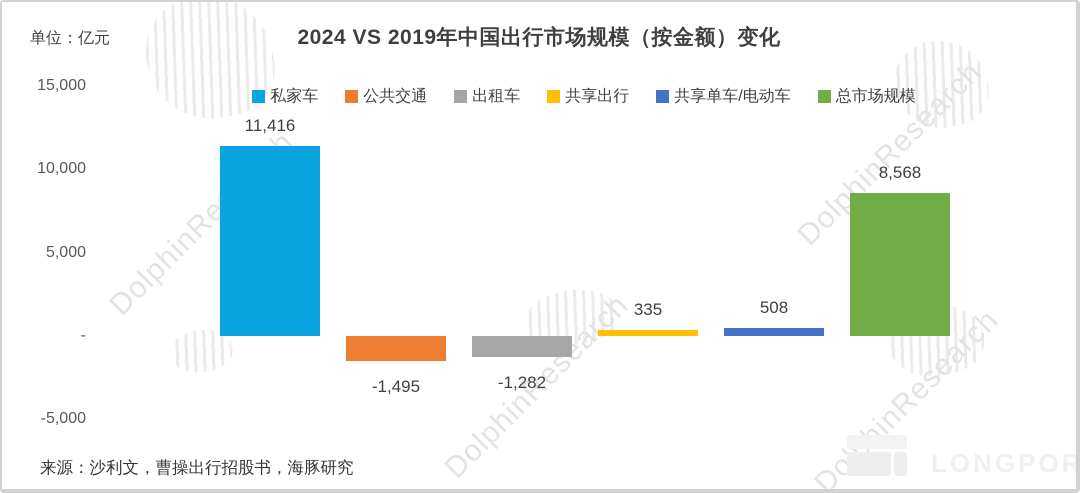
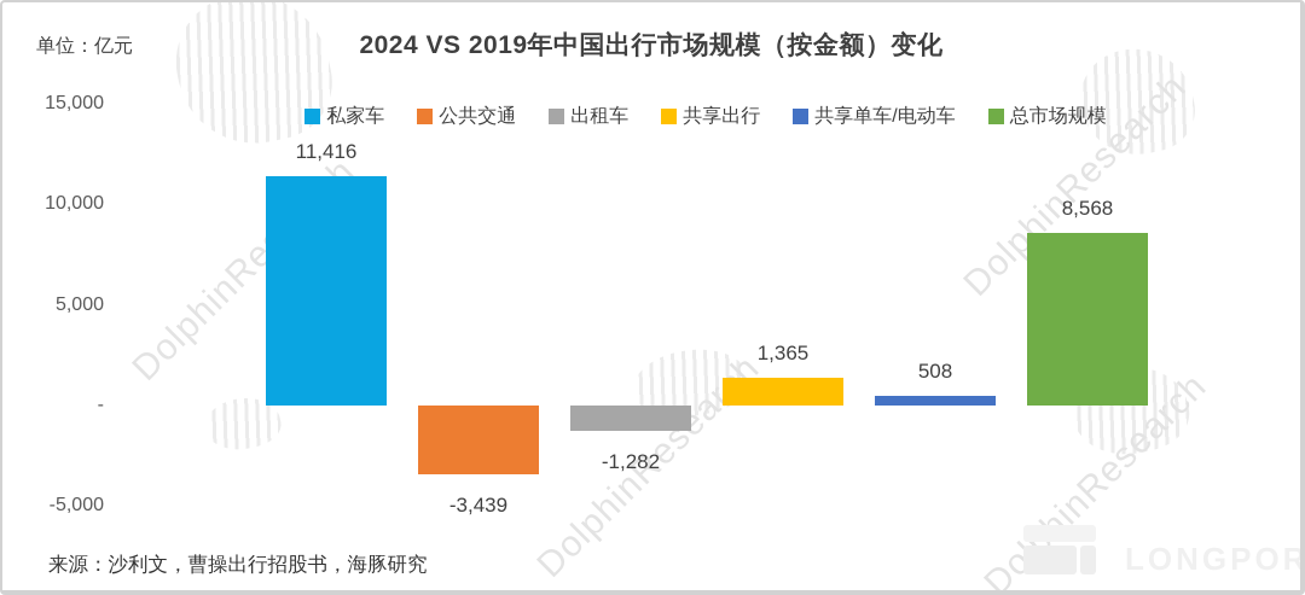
公共交通: -1,495 -> -3,439
共享出行: 335 -> 1,365
